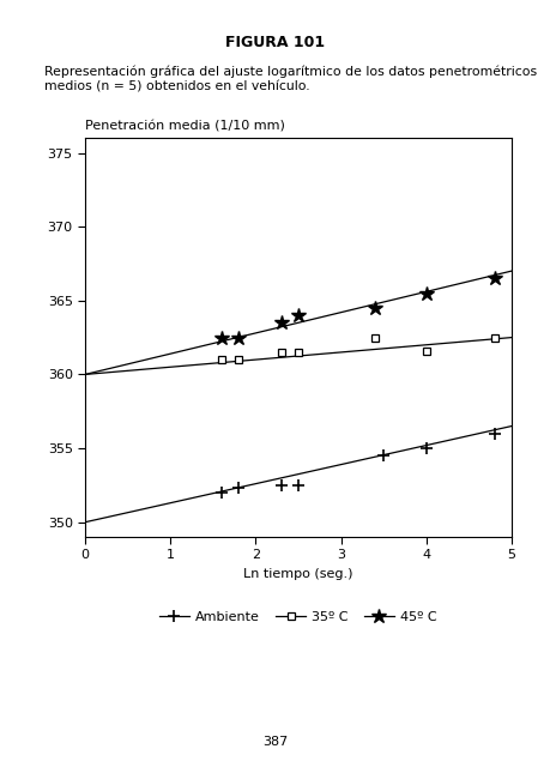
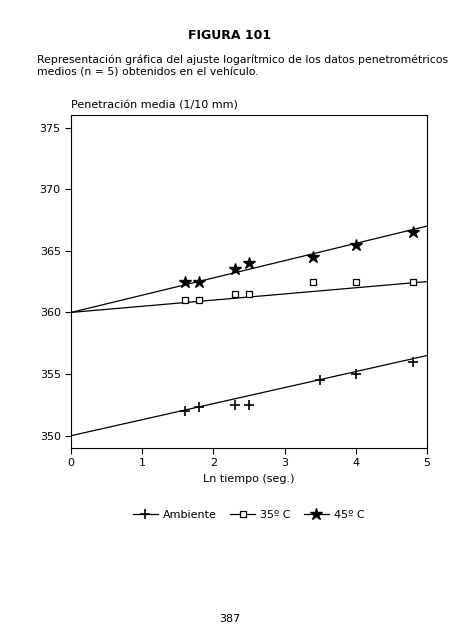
35º C/4: 361.6 -> 362.5
